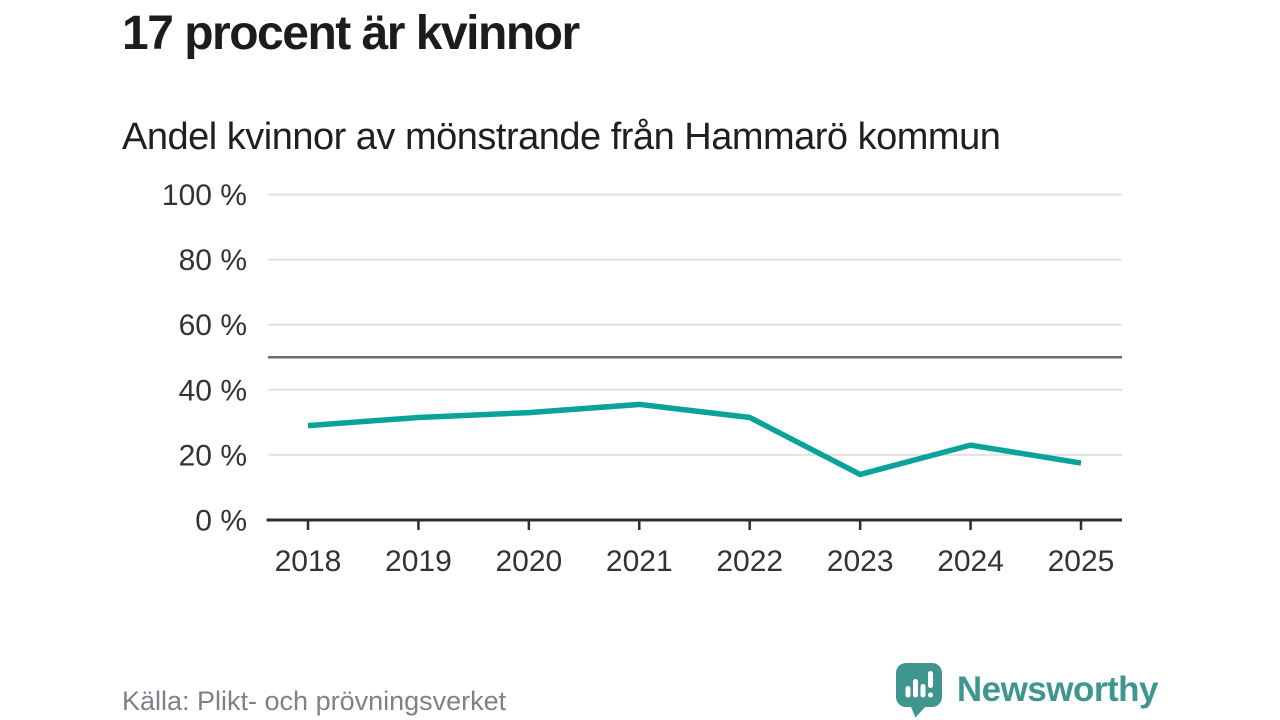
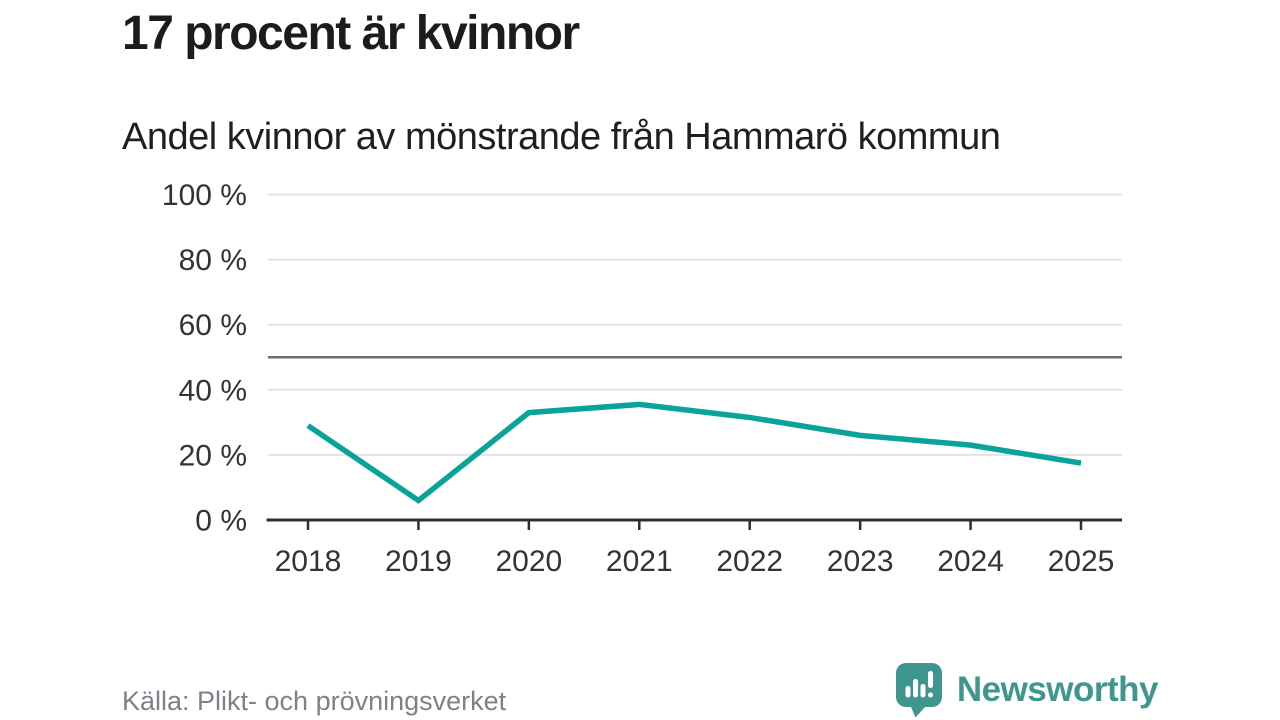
2019: 32% -> 6%
2023: 14% -> 26%
